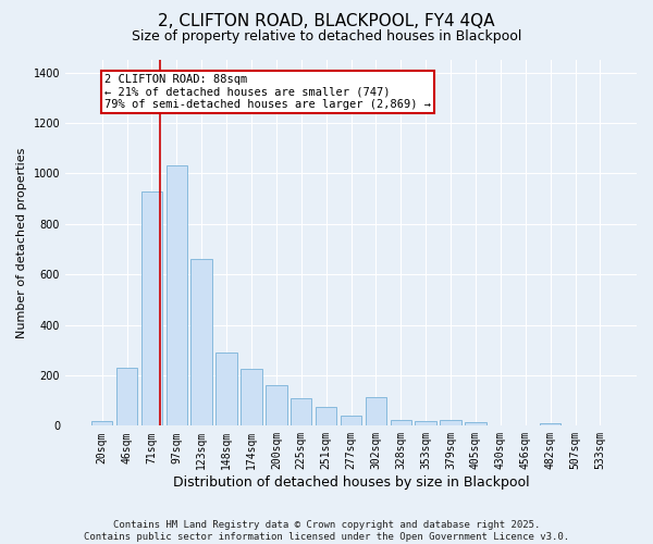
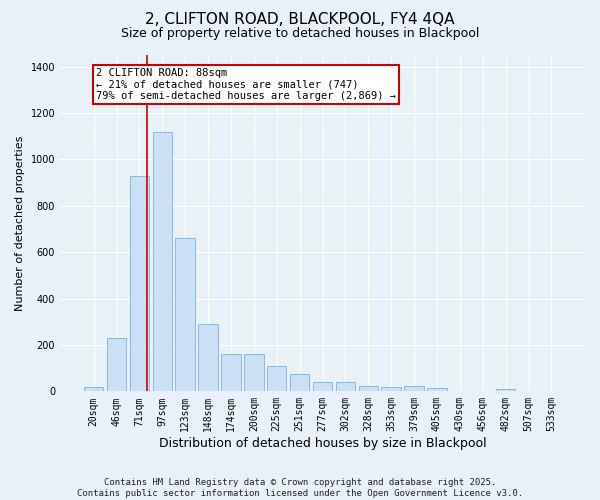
97sqm: 1030 -> 1120
174sqm: 225 -> 160
302sqm: 115 -> 42
